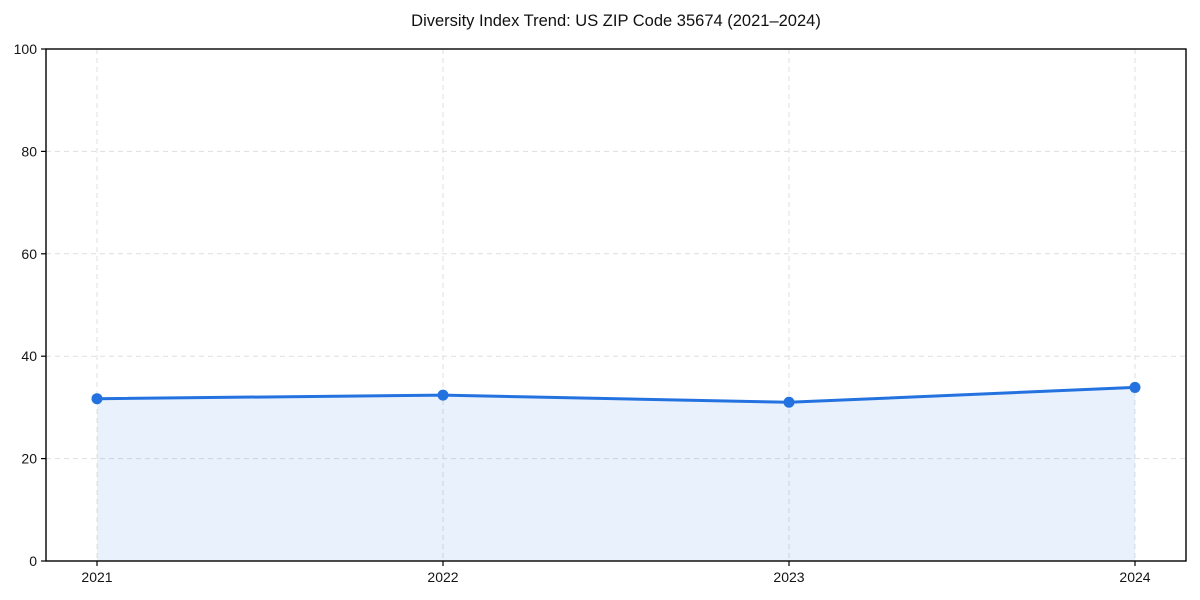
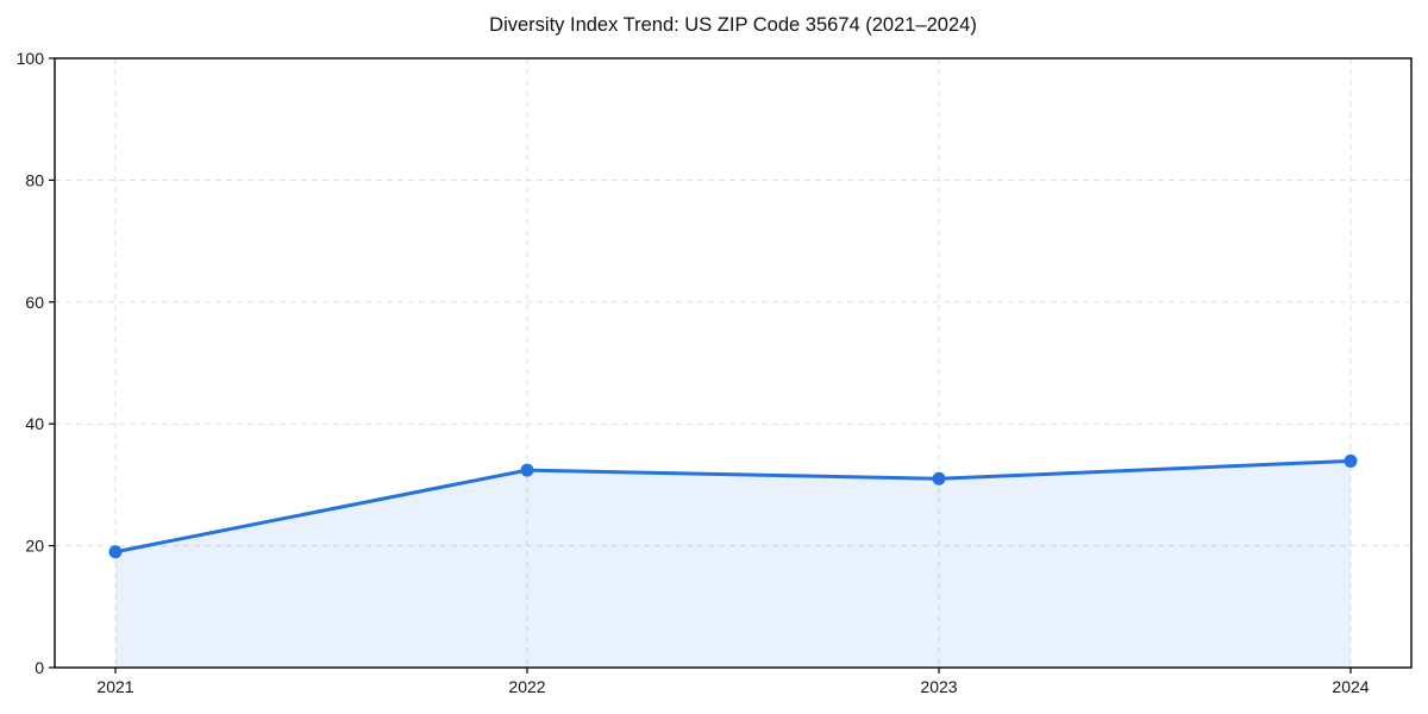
2021: 32 -> 19
